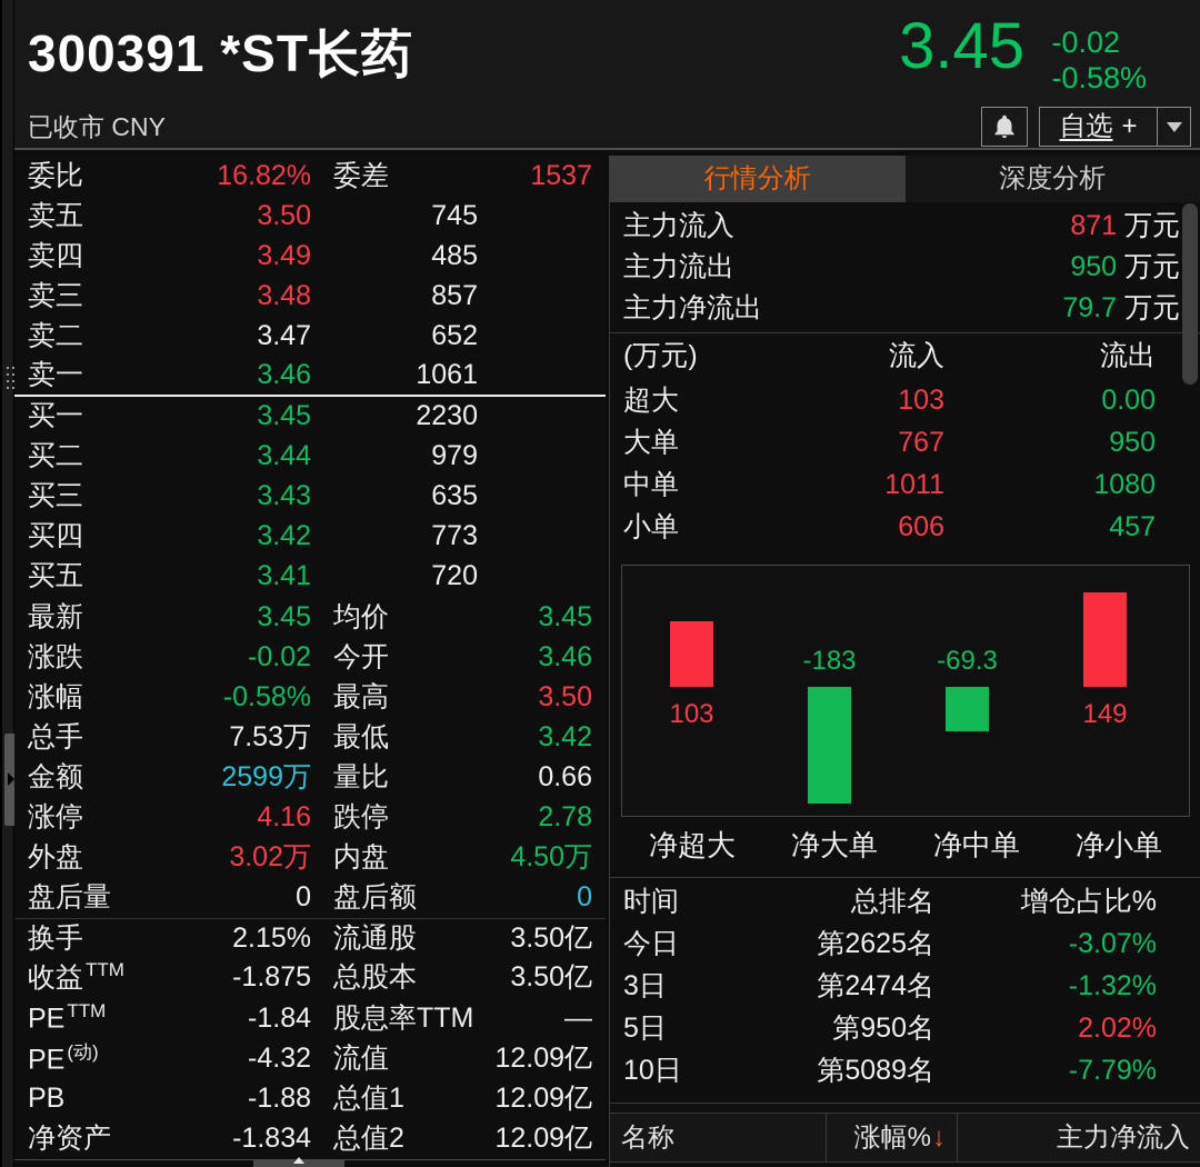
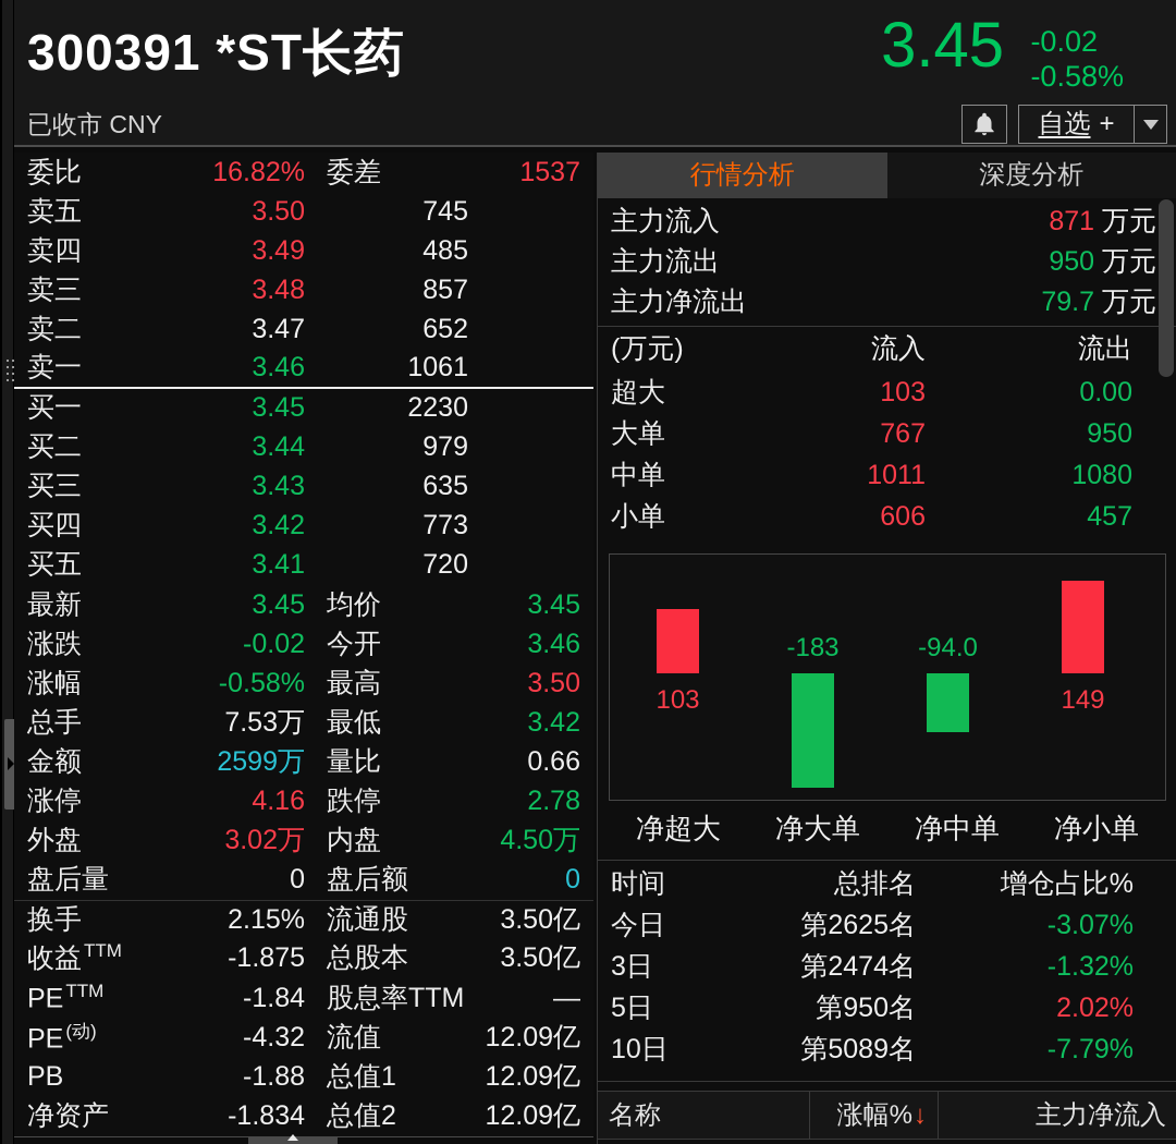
净中单: -69.3 -> -94.0
